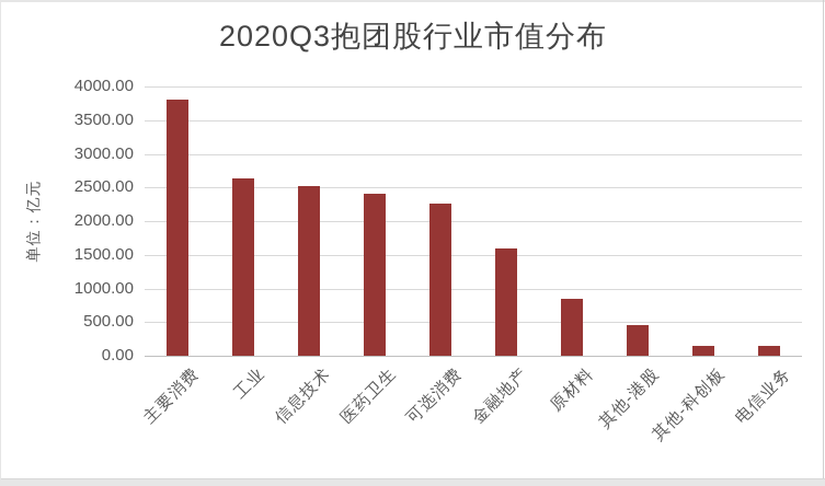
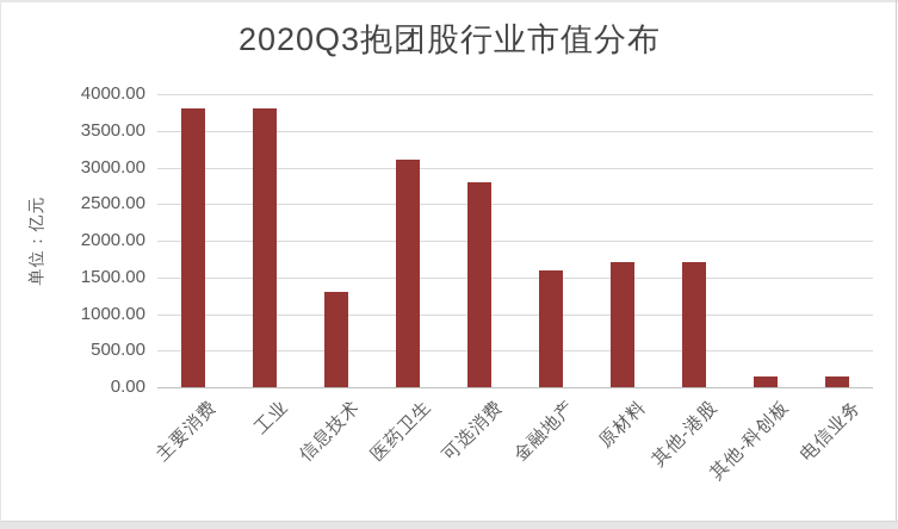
工业: 2600 -> 3800
信息技术: 2500 -> 1300
医药卫生: 2400 -> 3100
可选消费: 2300 -> 2800
原材料: 800 -> 1700
其他-港股: 500 -> 1700
